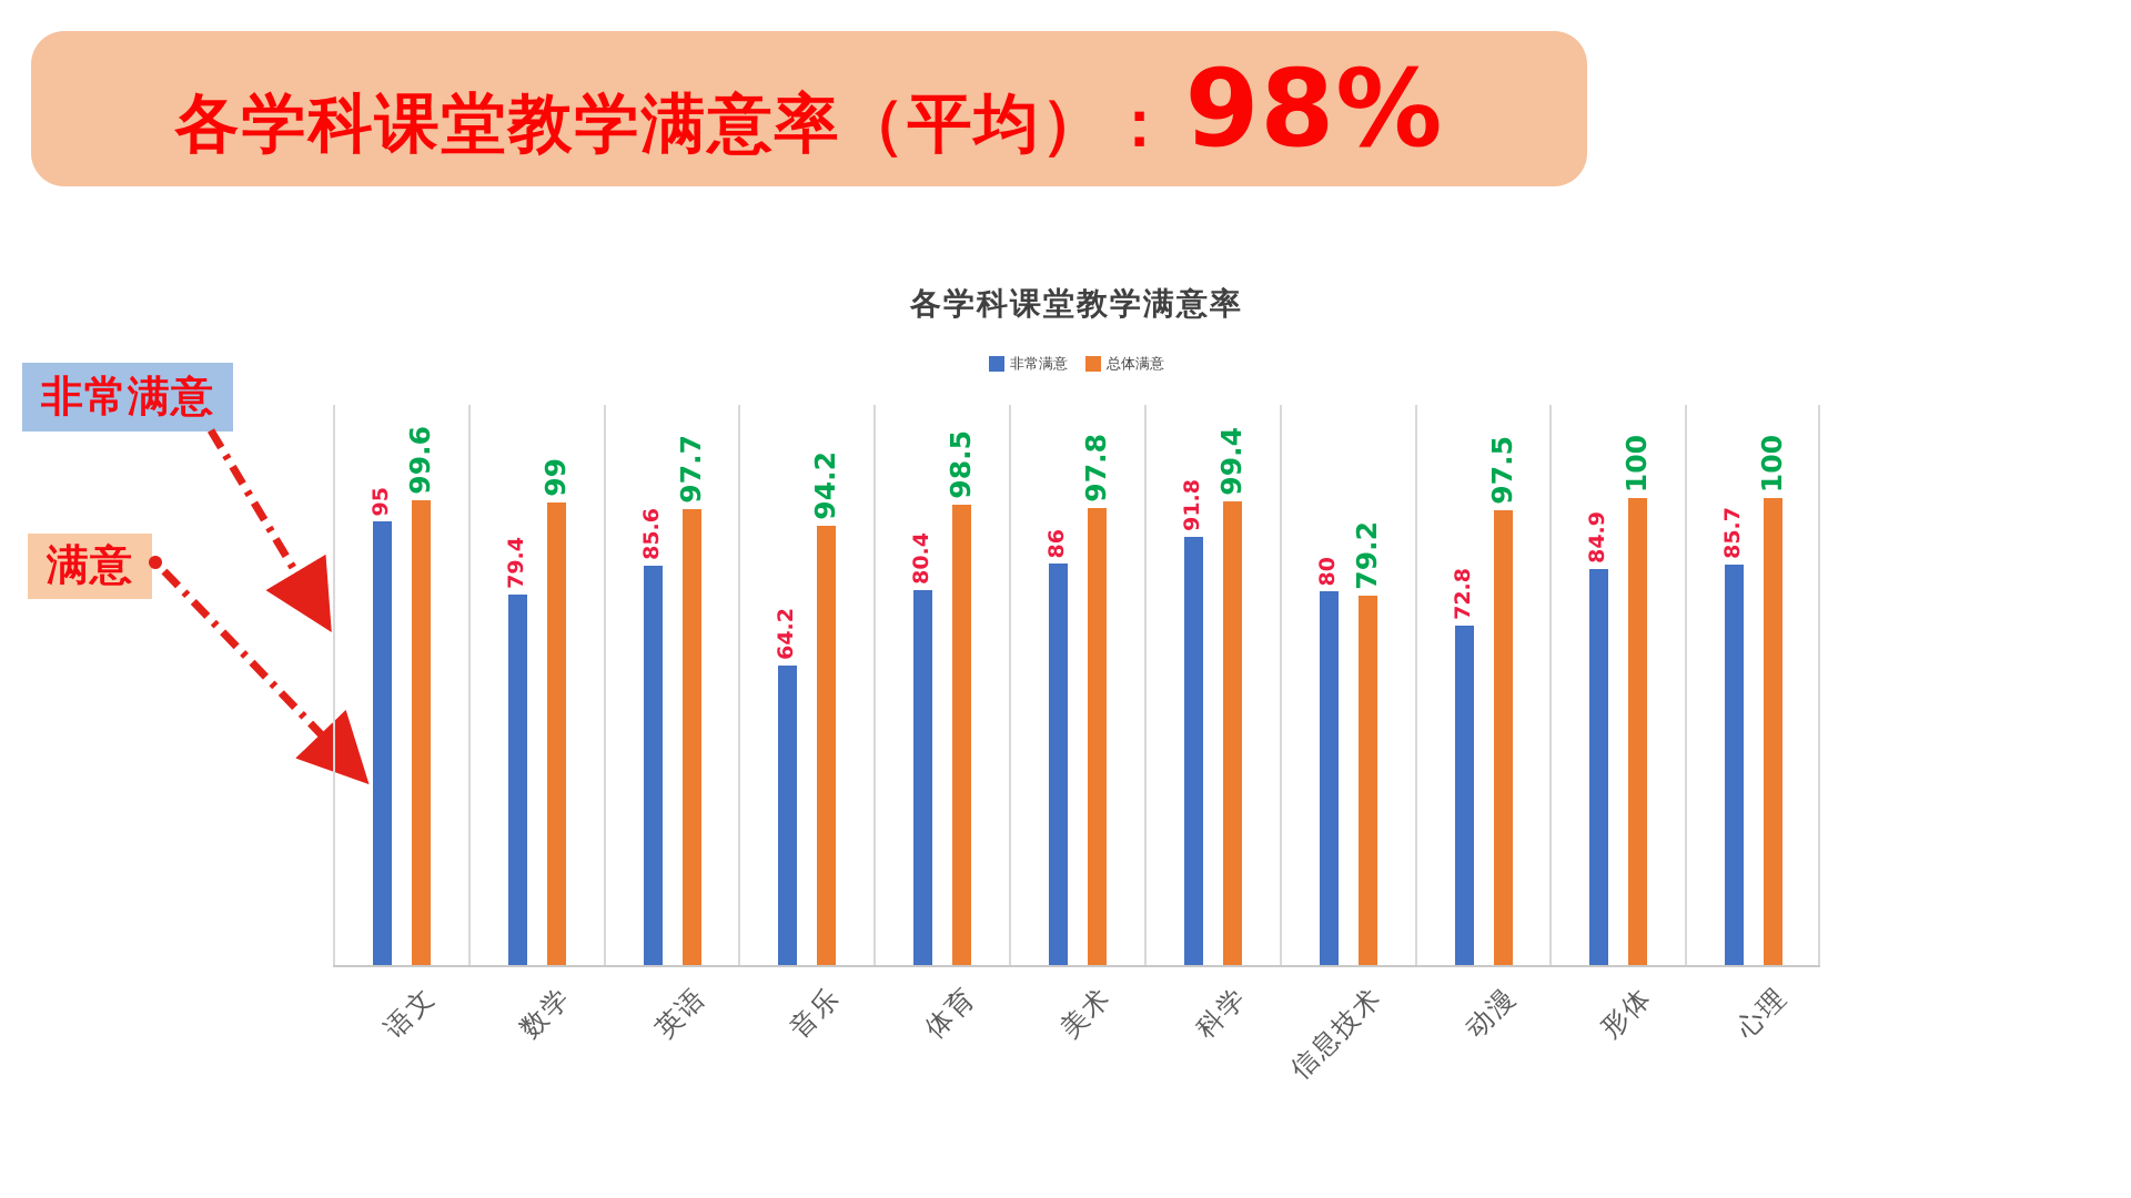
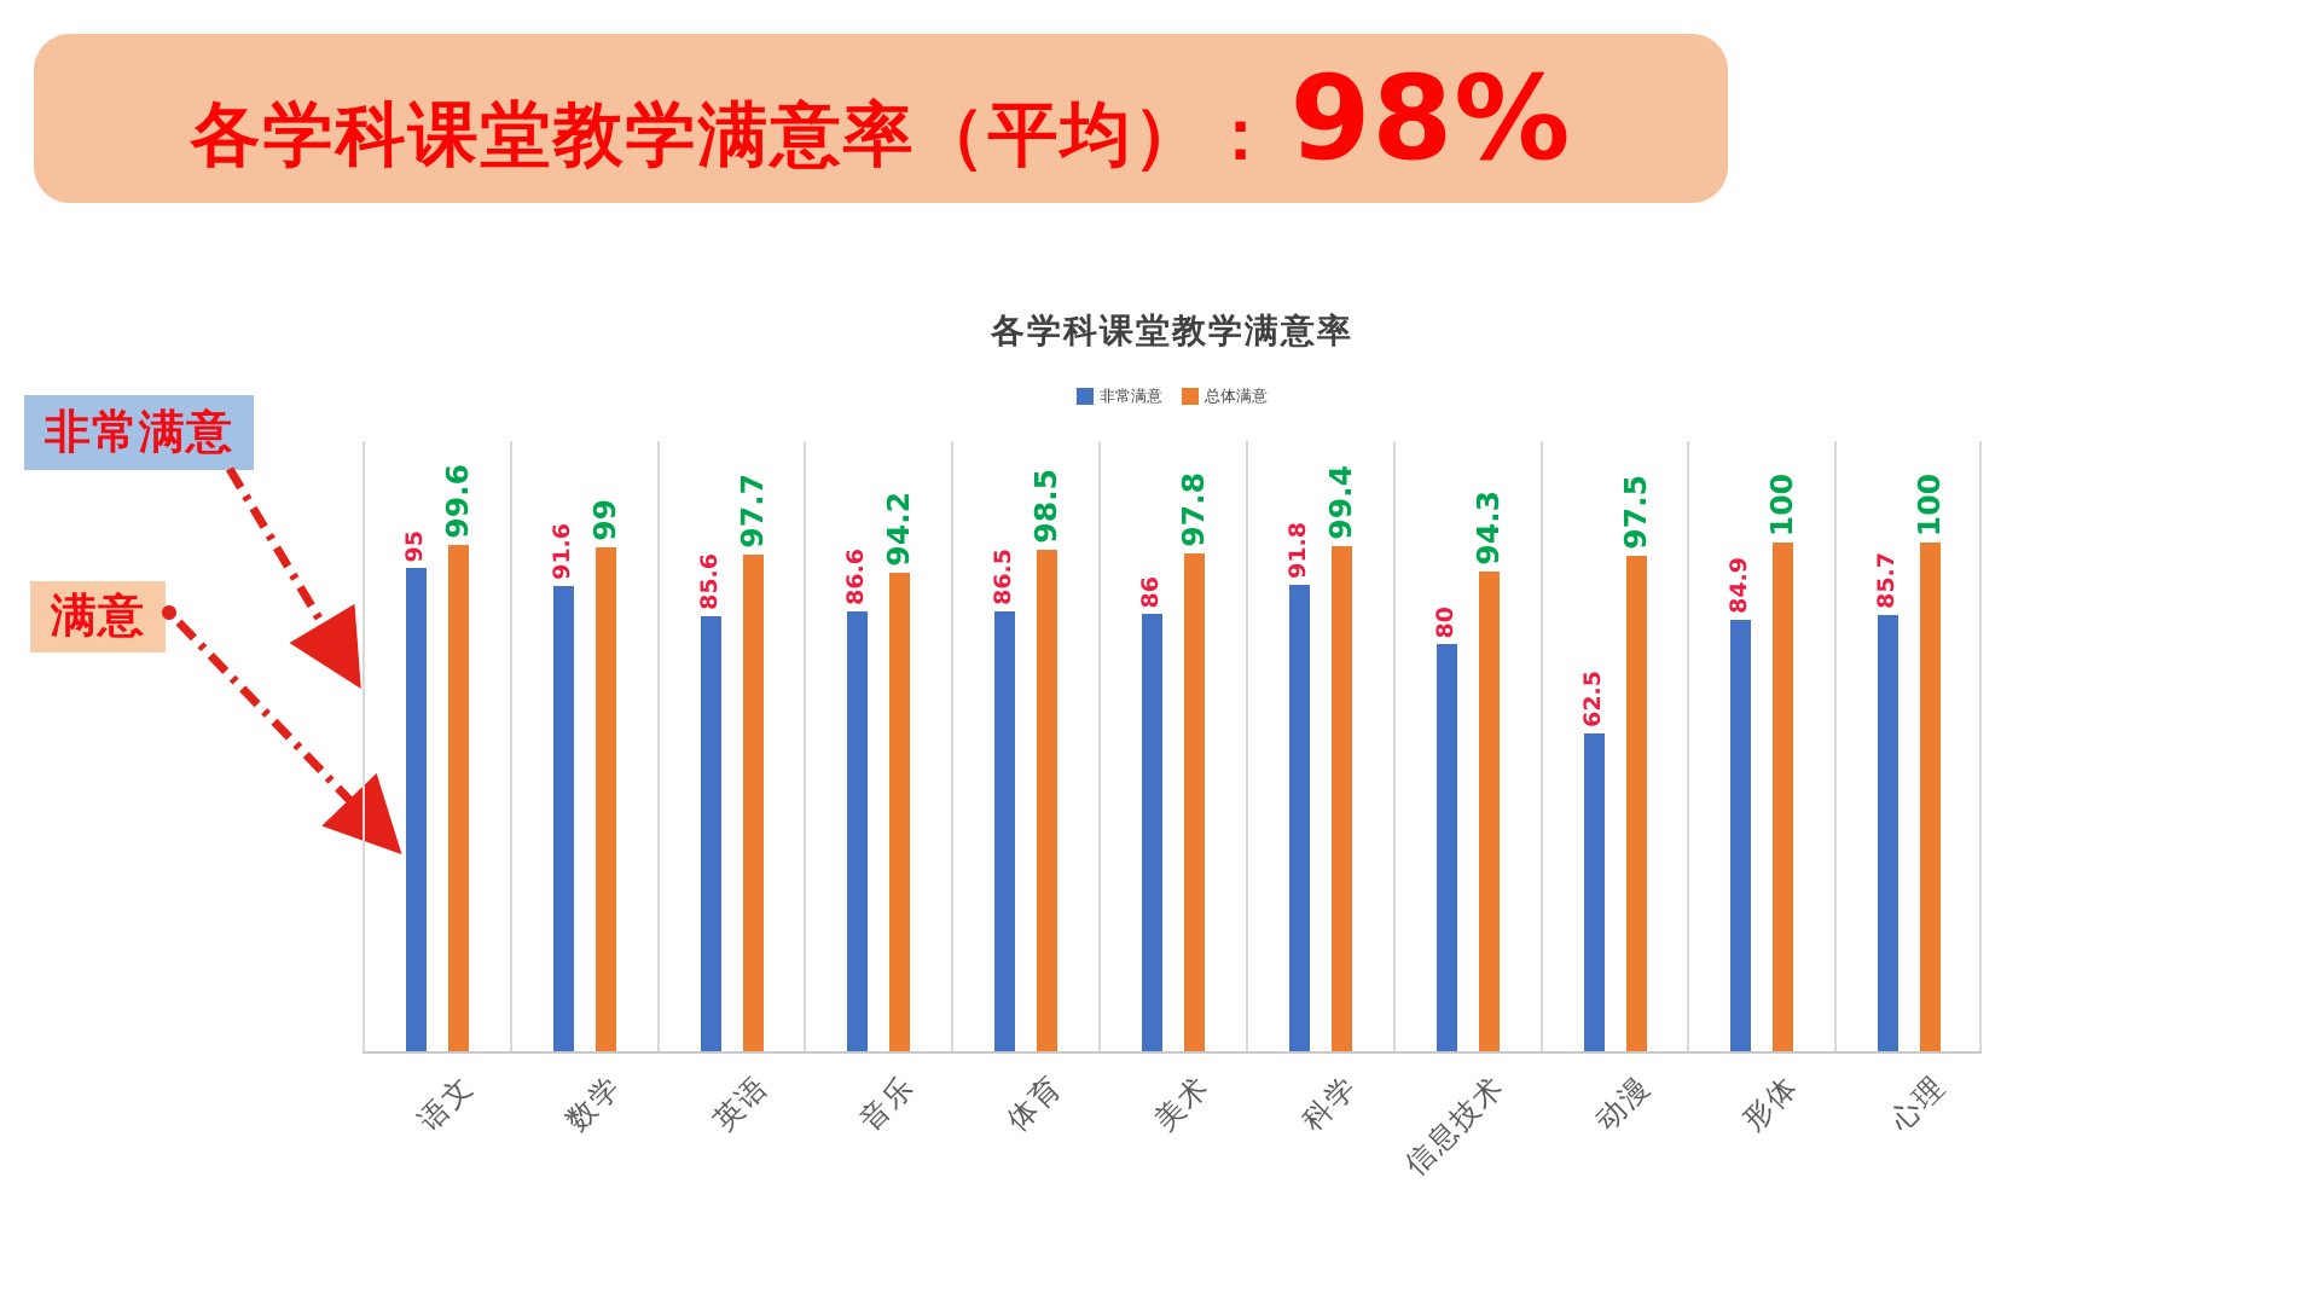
非常满意/数学: 79.4 -> 91.6
非常满意/音乐: 64.2 -> 86.6
非常满意/体育: 80.4 -> 86.5
总体满意/信息技术: 79.2 -> 94.3
非常满意/动漫: 72.8 -> 62.5
